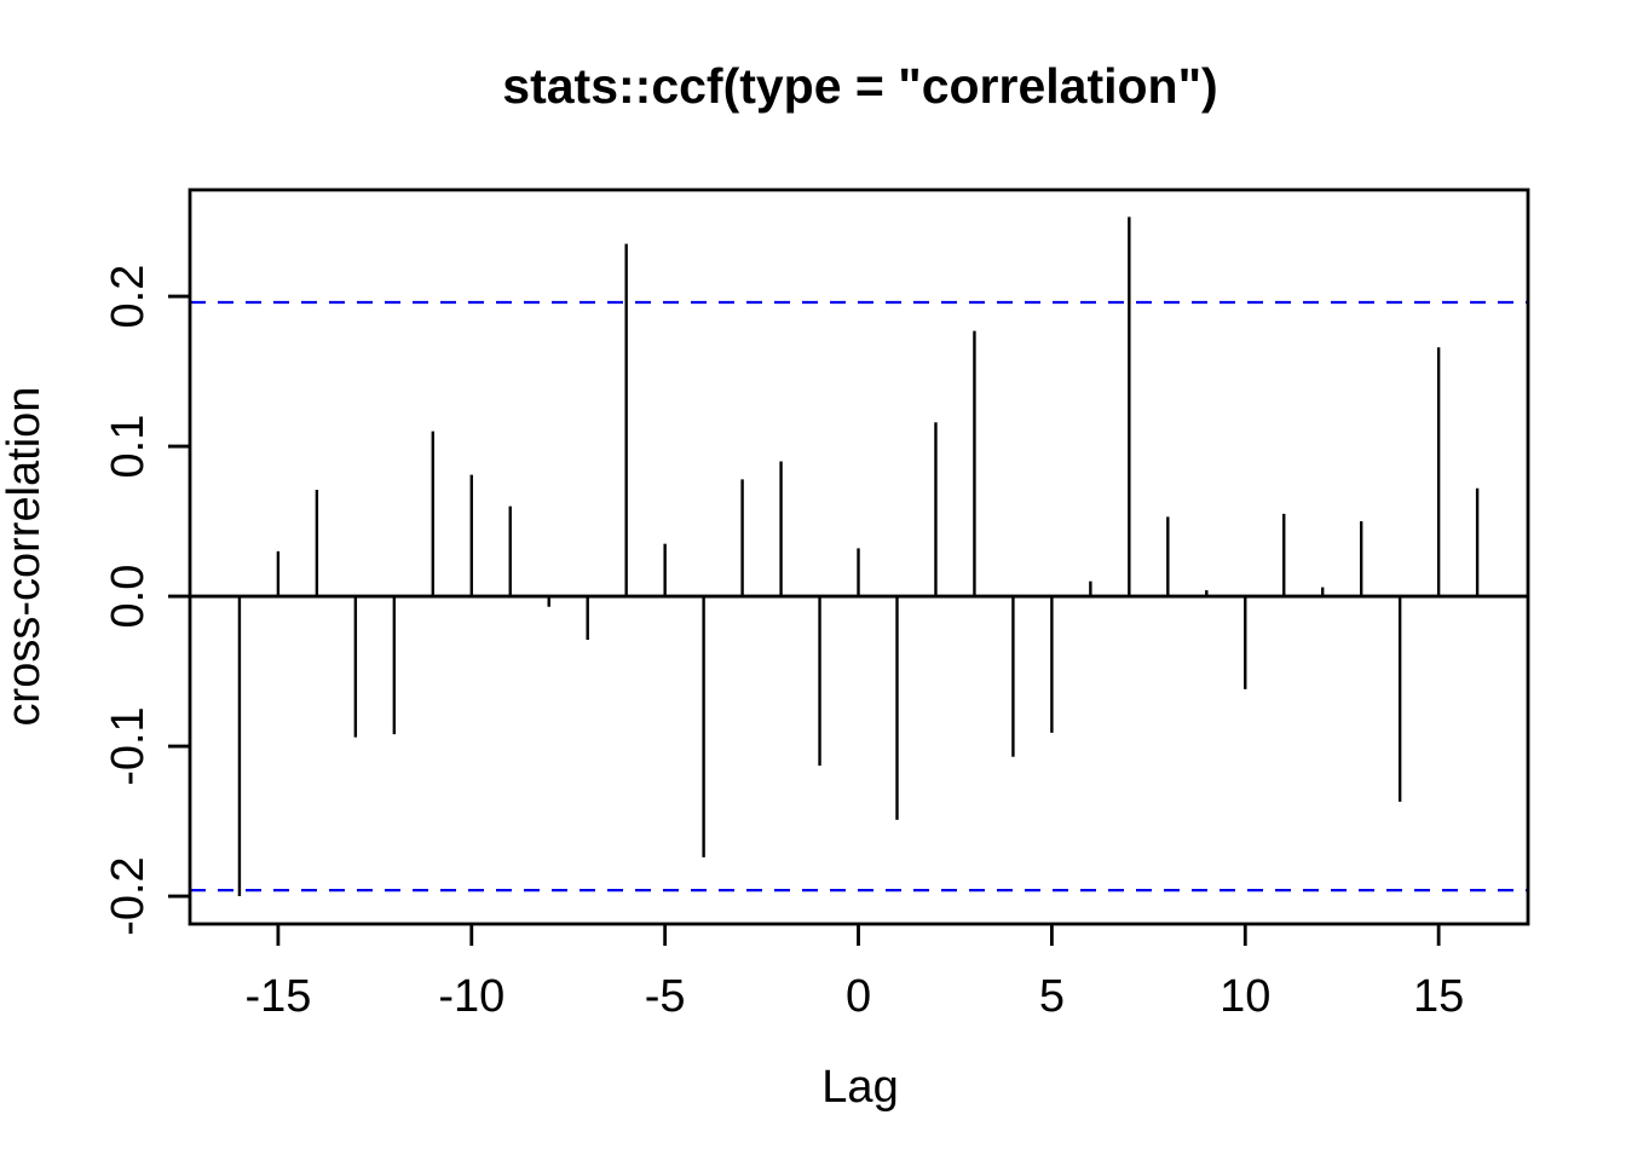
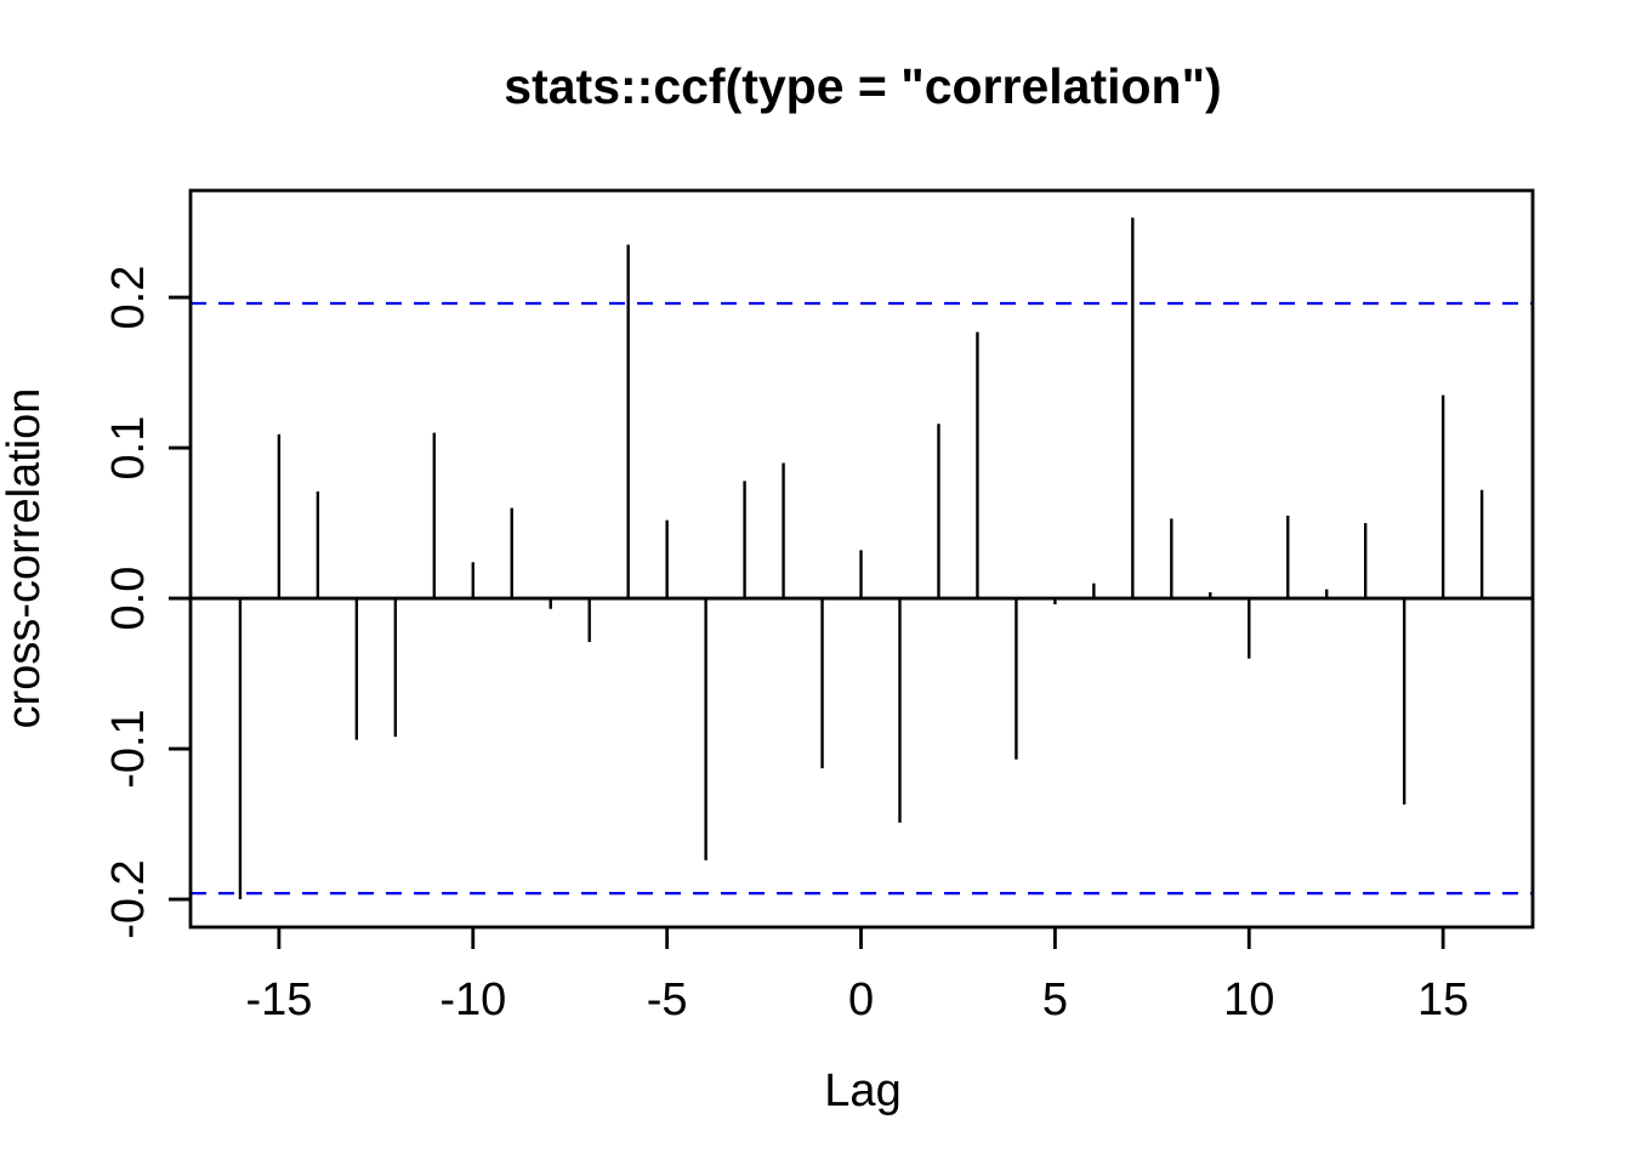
-15: 0.030 -> 0.109
-10: 0.081 -> 0.024
-5: 0.035 -> 0.052
5: -0.091 -> -0.004
10: -0.062 -> -0.040
15: 0.166 -> 0.135
